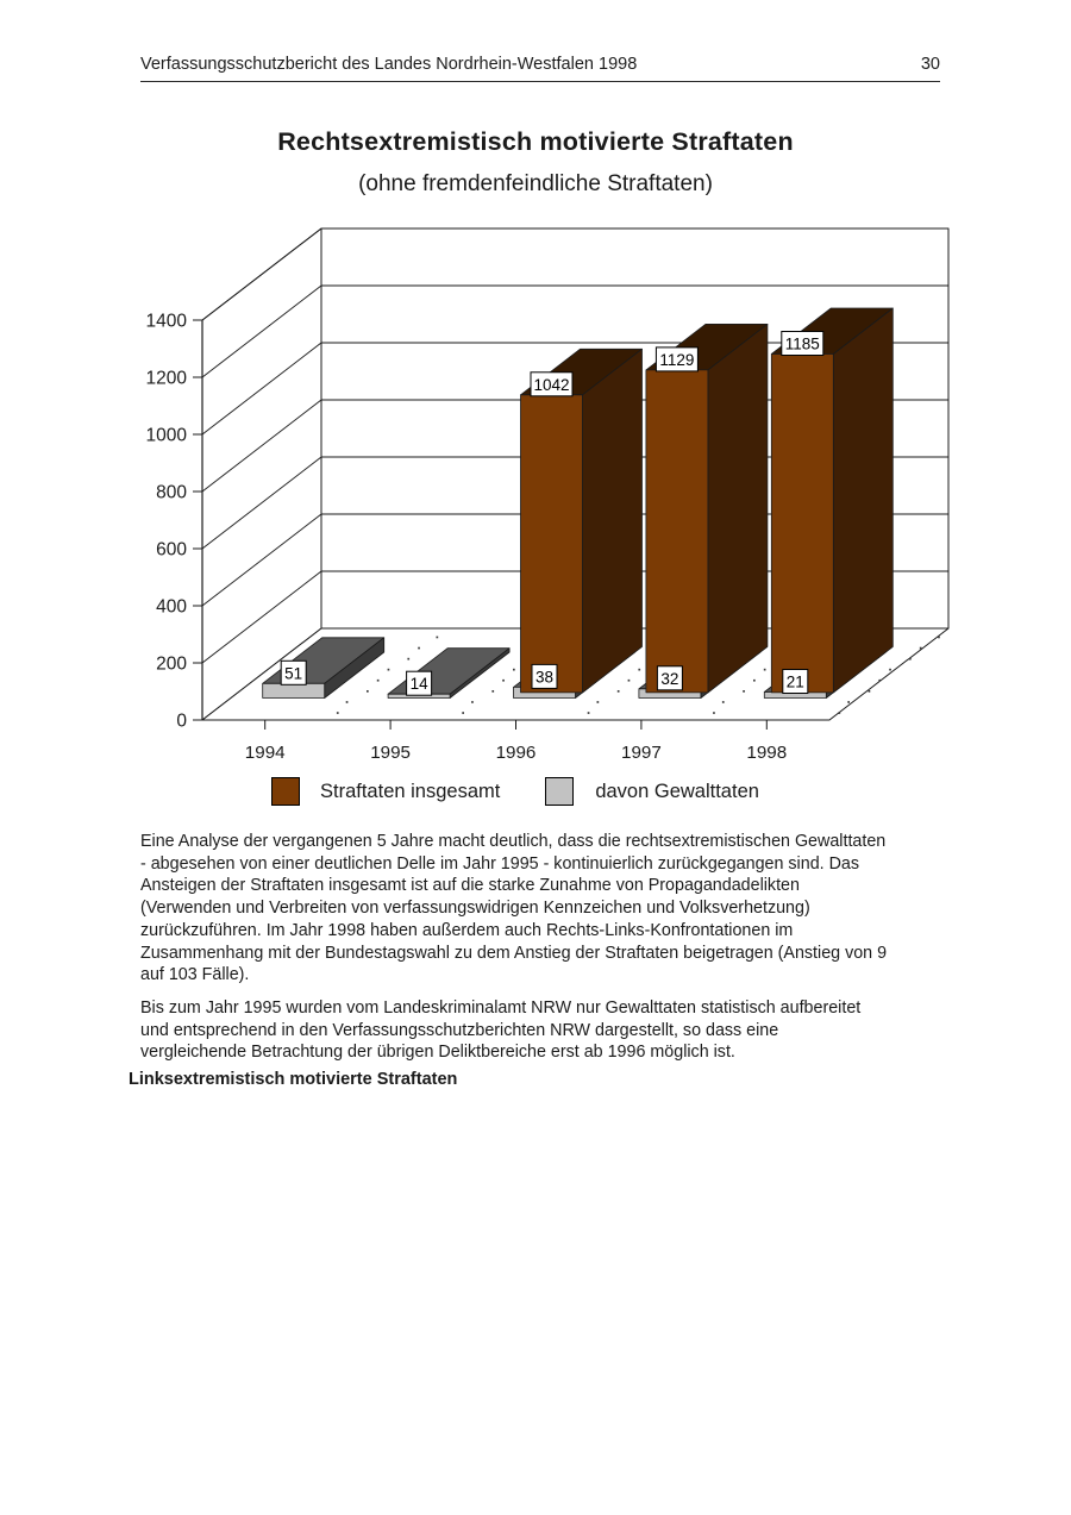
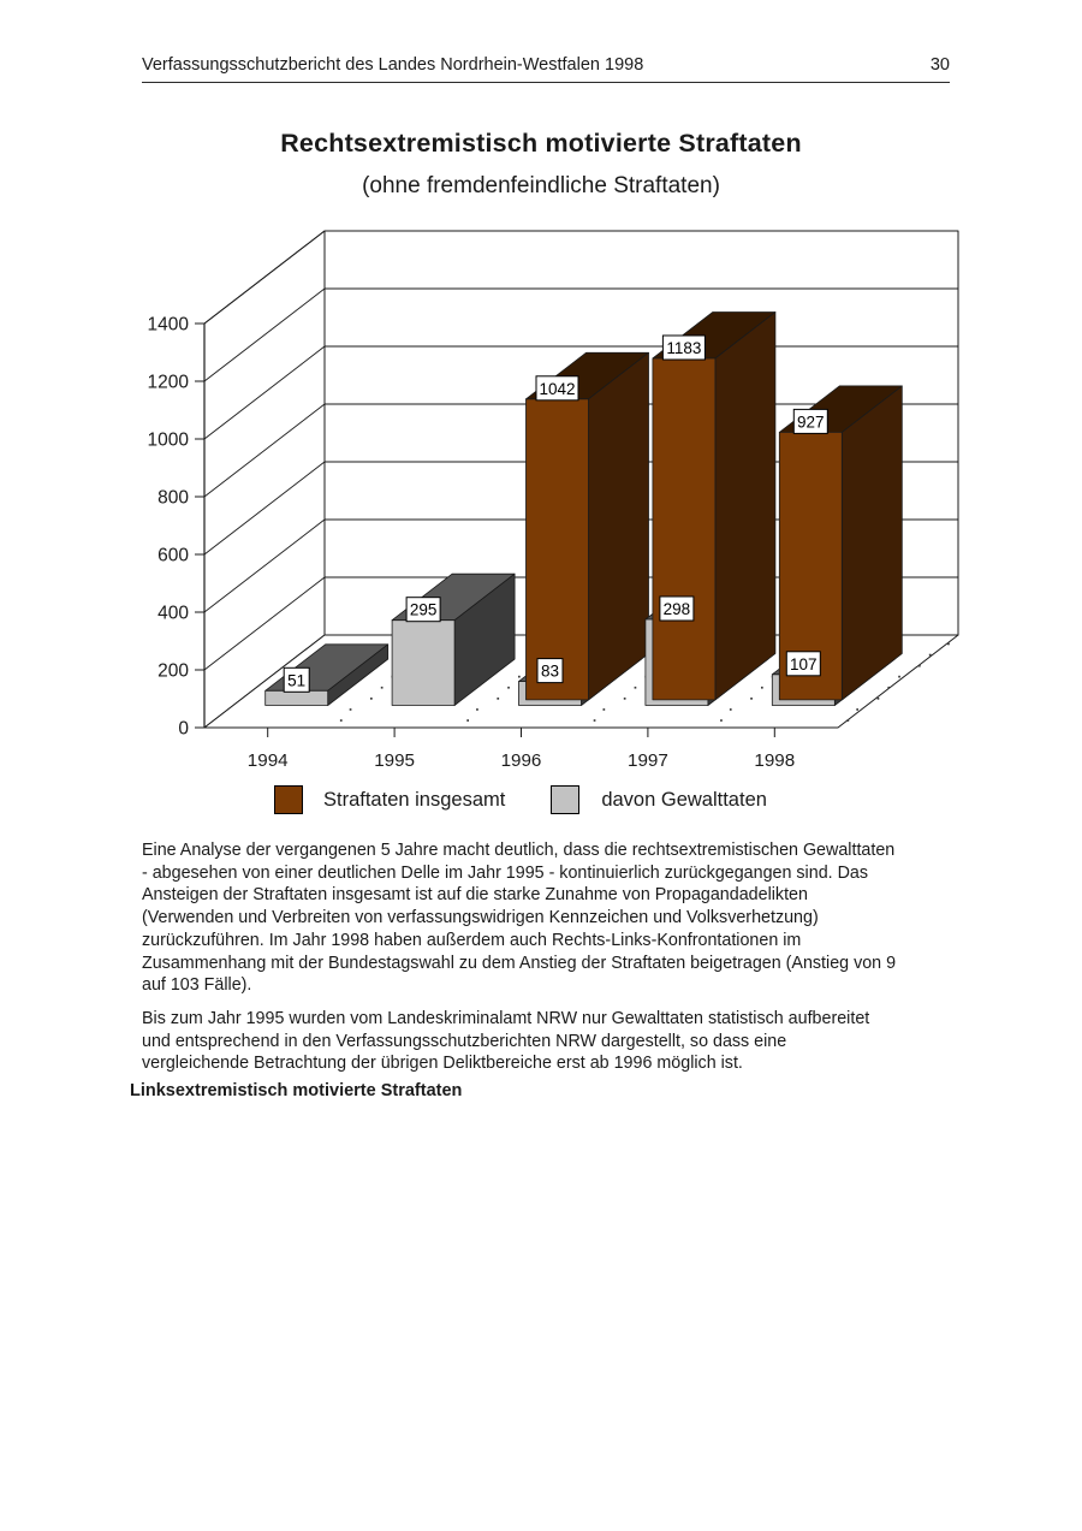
davon Gewalttaten/1995: 14 -> 295
davon Gewalttaten/1996: 38 -> 83
Straftaten insgesamt/1997: 1129 -> 1183
davon Gewalttaten/1997: 32 -> 298
Straftaten insgesamt/1998: 1185 -> 927
davon Gewalttaten/1998: 21 -> 107
